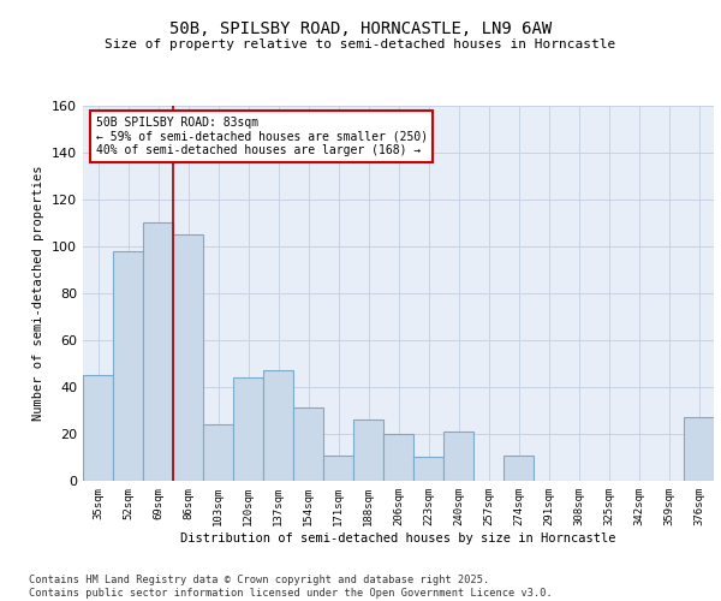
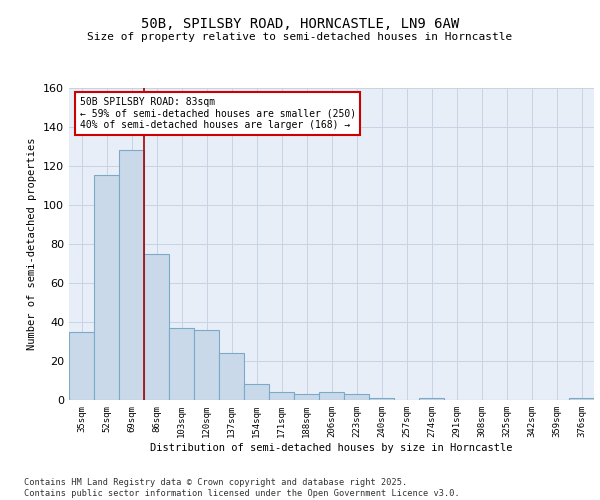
35sqm: 45 -> 35
52sqm: 98 -> 115
69sqm: 110 -> 128
86sqm: 105 -> 75
103sqm: 24 -> 37
120sqm: 44 -> 36
137sqm: 47 -> 24
154sqm: 31 -> 8
171sqm: 11 -> 4
188sqm: 26 -> 3
206sqm: 20 -> 4
223sqm: 10 -> 3
240sqm: 21 -> 1
274sqm: 11 -> 1
376sqm: 27 -> 1
